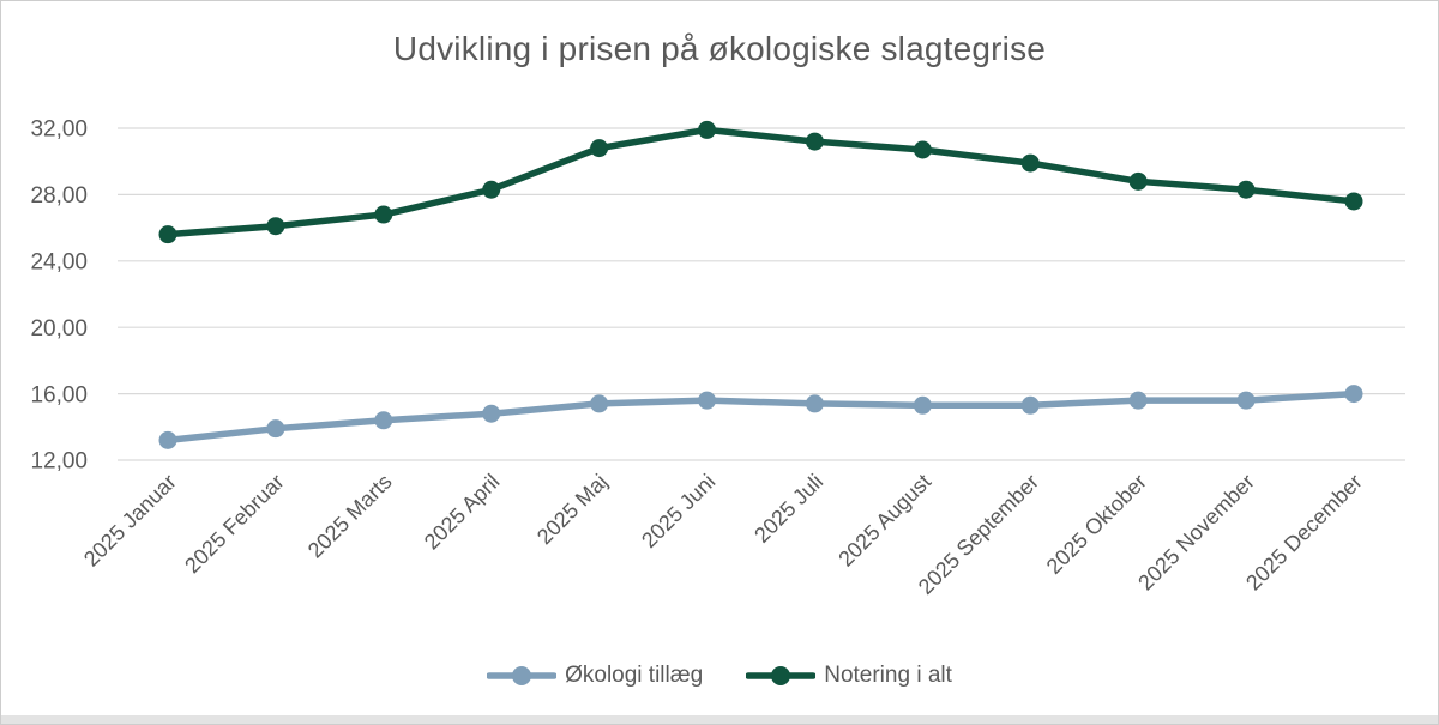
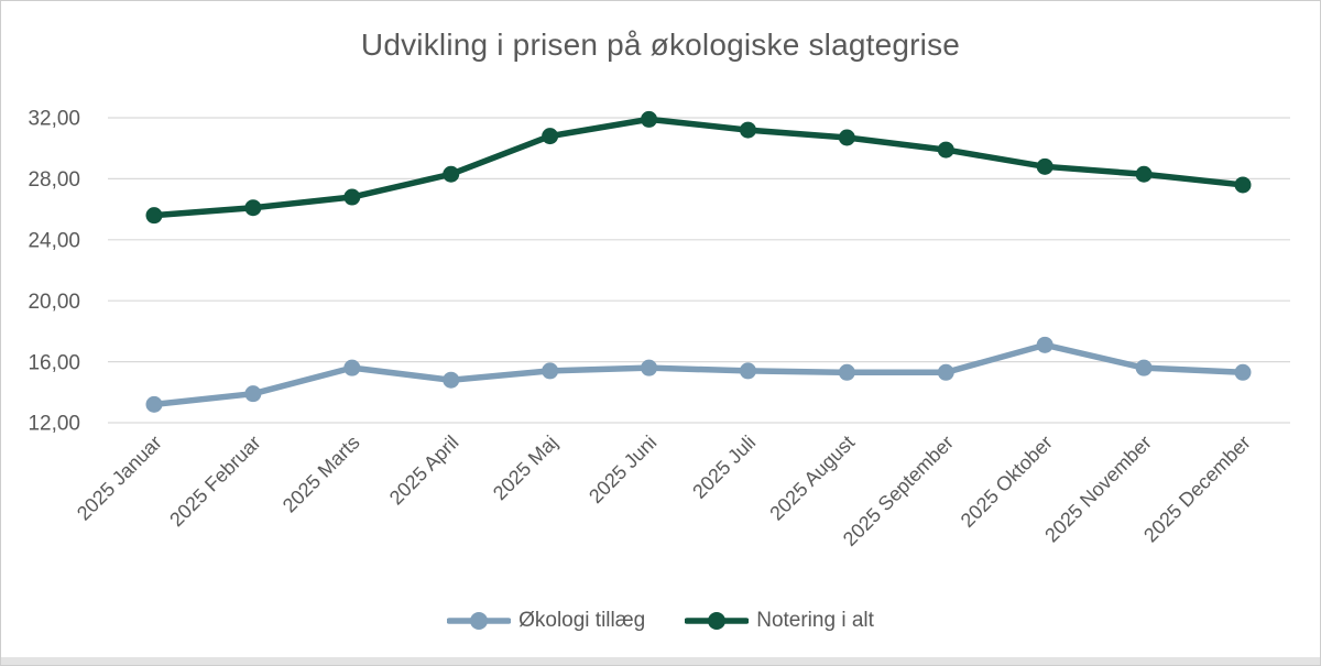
Økologi tillæg/2025 Marts: 14,4 -> 15,6
Økologi tillæg/2025 Oktober: 15,6 -> 17,1
Økologi tillæg/2025 December: 16,0 -> 15,3
